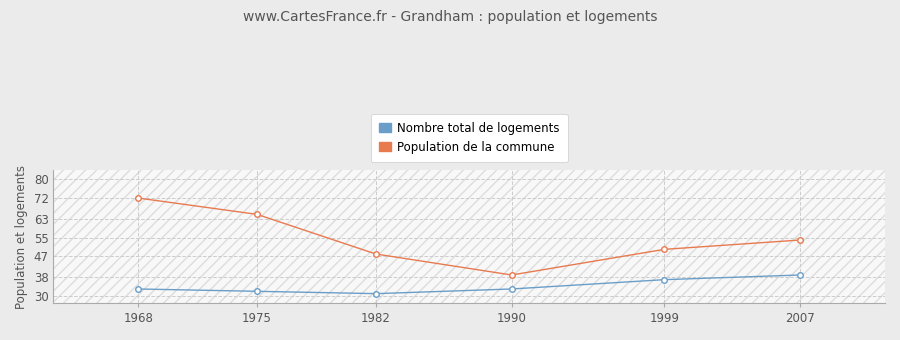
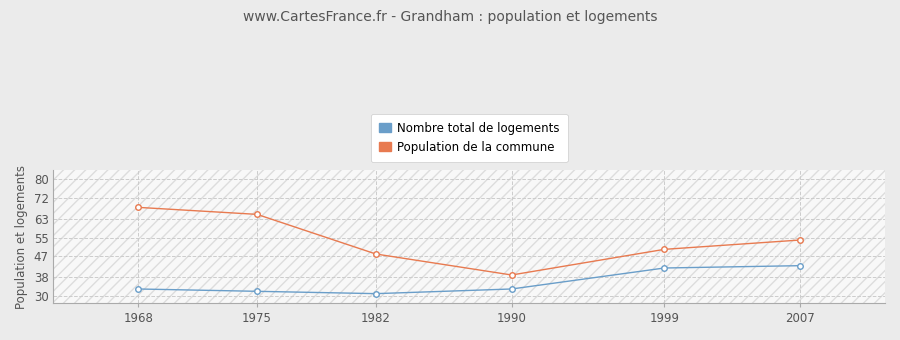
Population de la commune/1968: 72 -> 68
Nombre total de logements/1999: 37 -> 42
Nombre total de logements/2007: 39 -> 43
